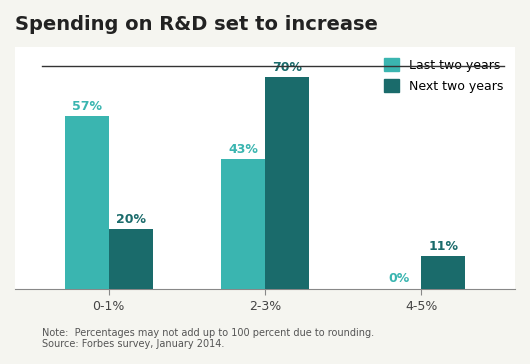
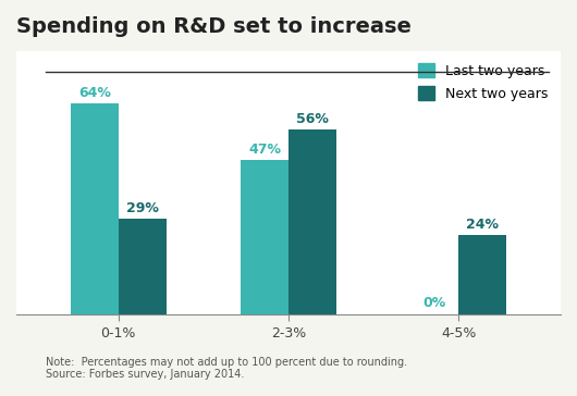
Last two years/0-1%: 57% -> 64%
Next two years/0-1%: 20% -> 29%
Last two years/2-3%: 43% -> 47%
Next two years/2-3%: 70% -> 56%
Next two years/4-5%: 11% -> 24%
